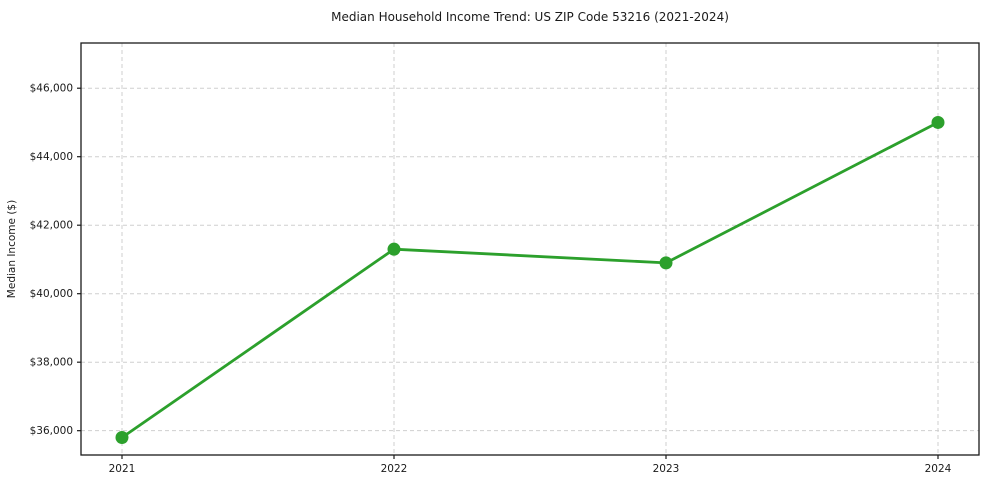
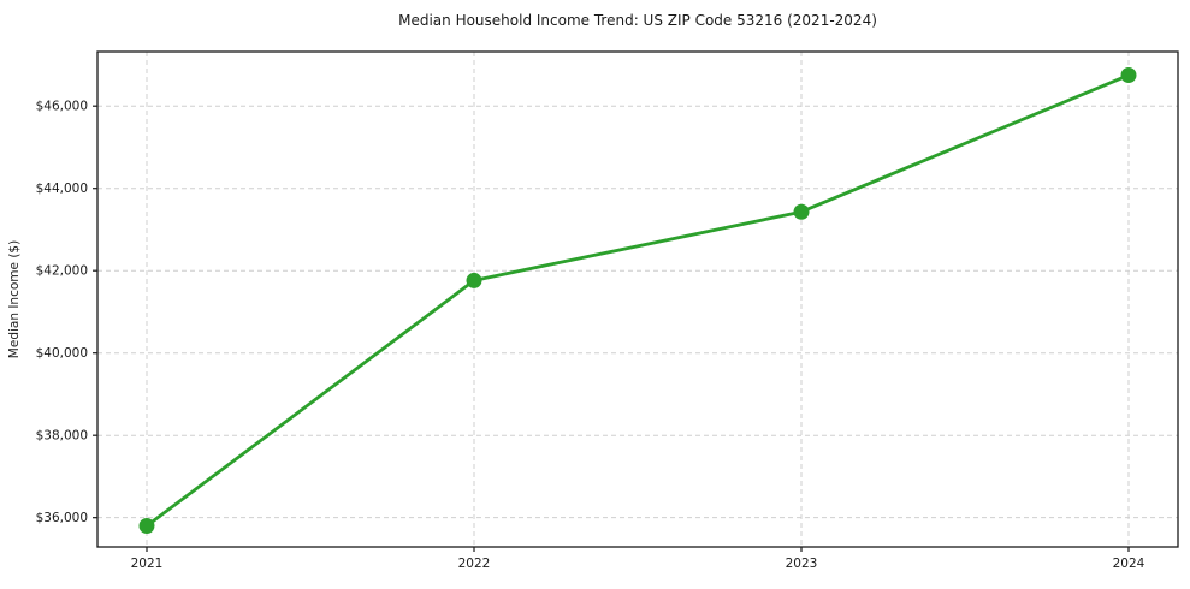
2022: $41300 -> $41800
2023: $40900 -> $43400
2024: $45000 -> $46800
